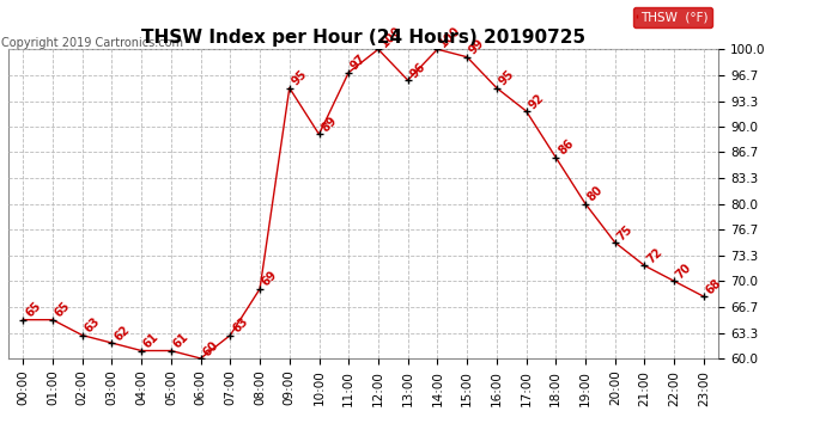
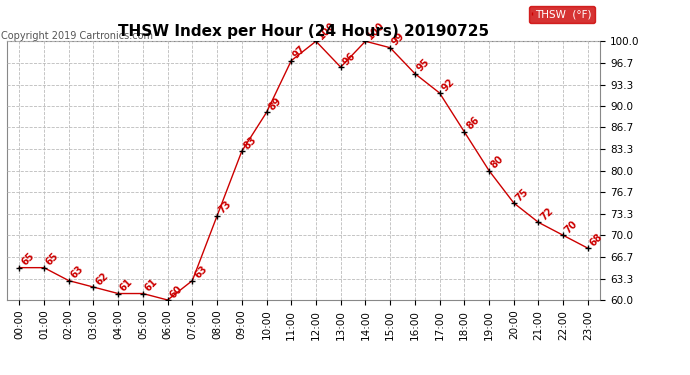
08:00: 69 -> 73
09:00: 95 -> 83
